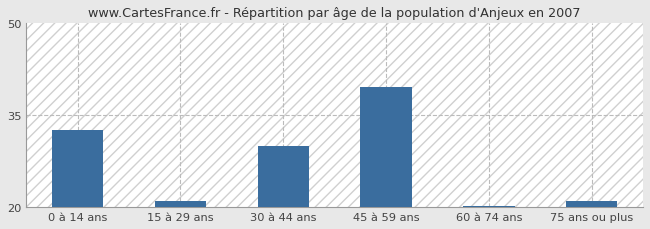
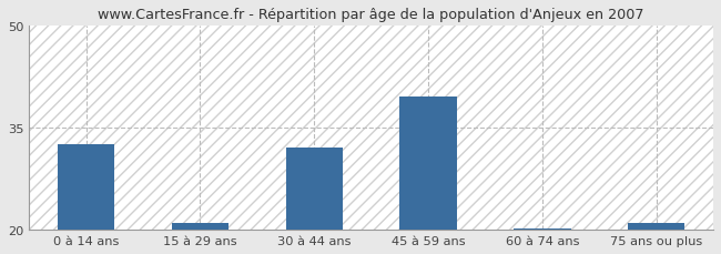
30 à 44 ans: 30.0 -> 32.0
